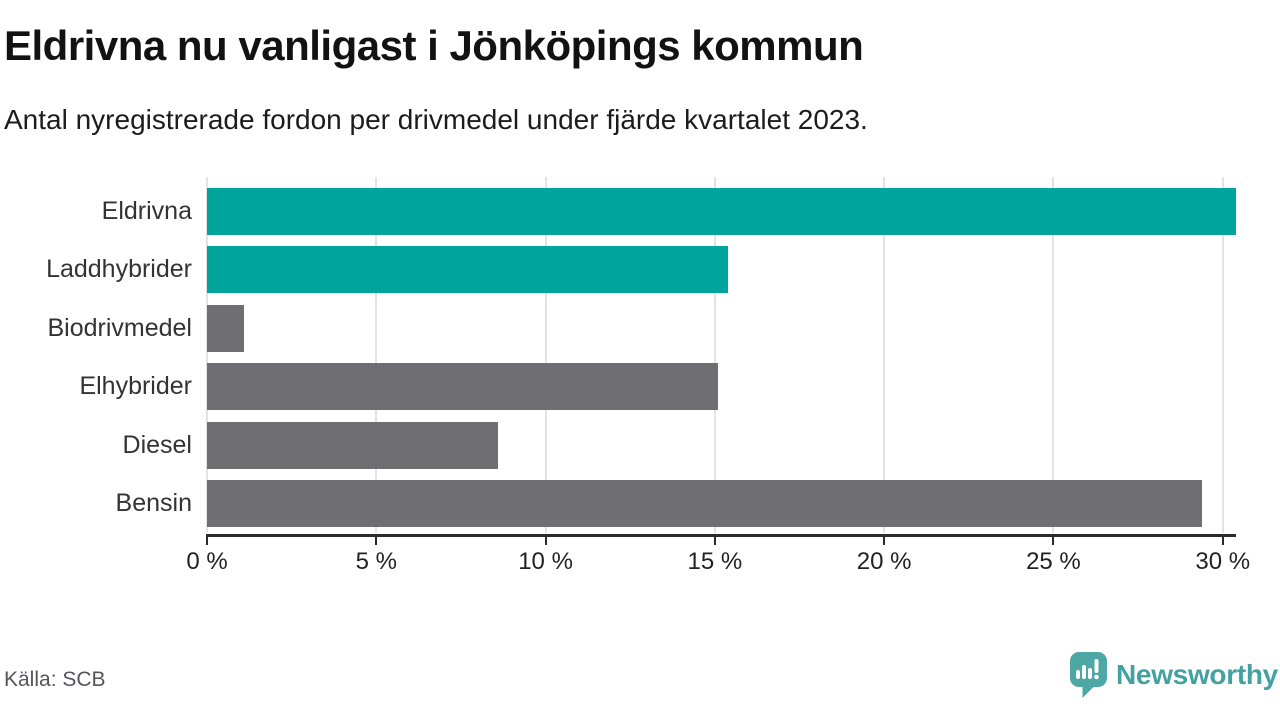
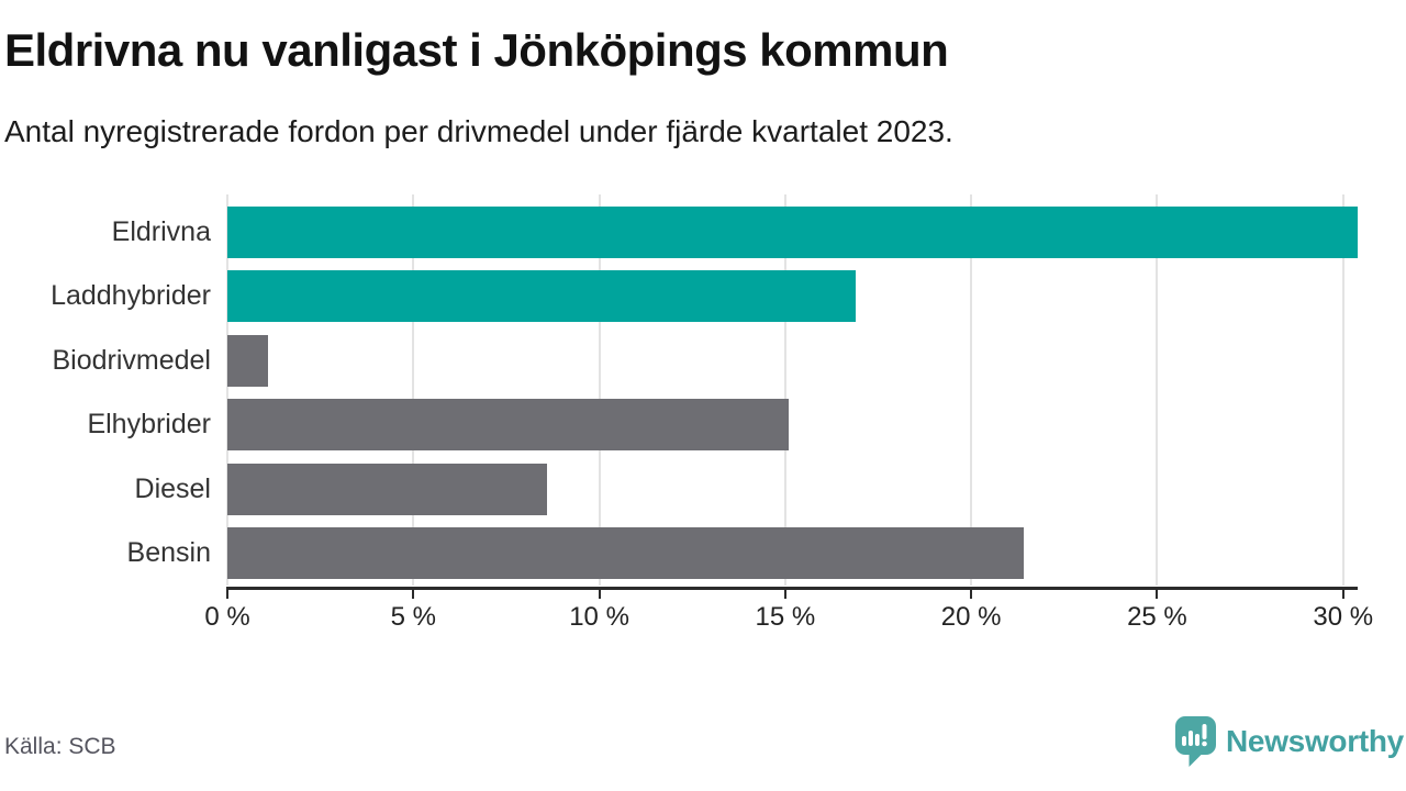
Laddhybrider: 15.4% -> 16.9%
Bensin: 29.4% -> 21.4%
